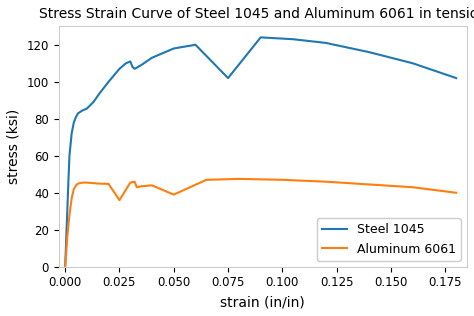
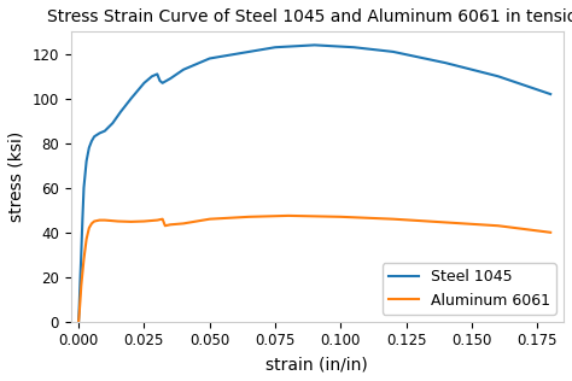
Aluminum 6061/0.025: 36 -> 45
Aluminum 6061/0.050: 39 -> 46
Steel 1045/0.075: 102 -> 123
